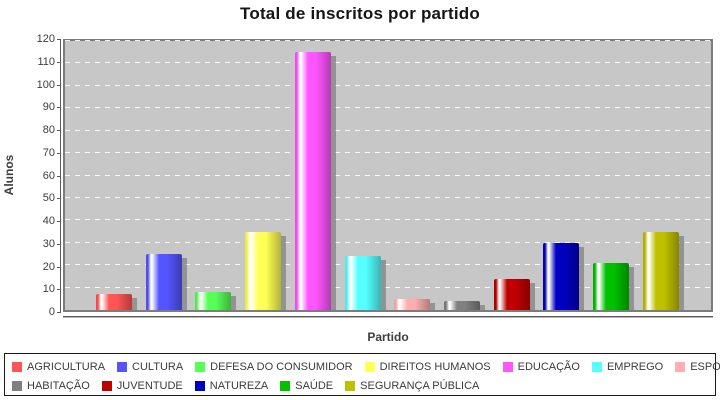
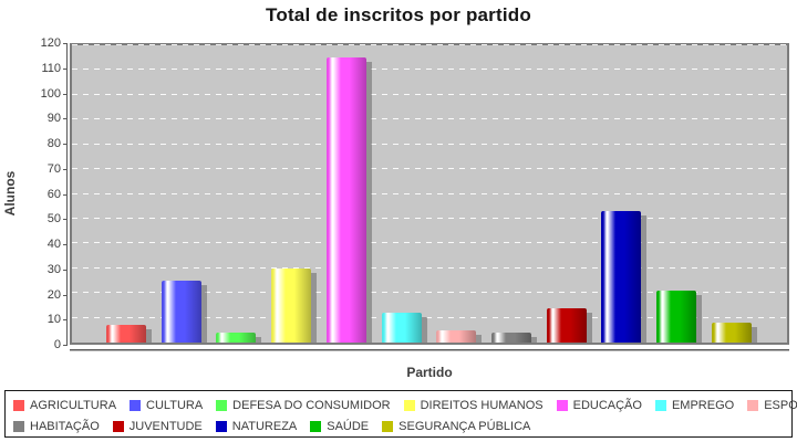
DEFESA DO CONSUMIDOR: 8 -> 4
DIREITOS HUMANOS: 35 -> 30
EMPREGO: 24 -> 12
NATUREZA: 30 -> 53
SEGURANÇA PÚBLICA: 35 -> 8
